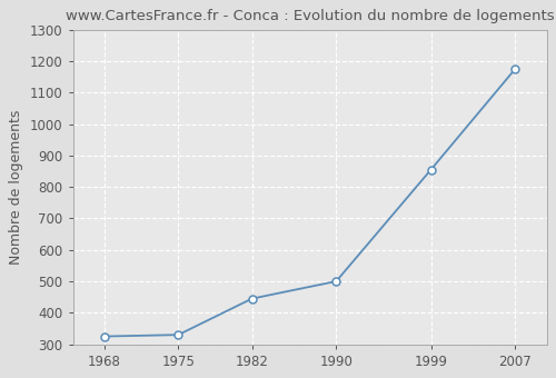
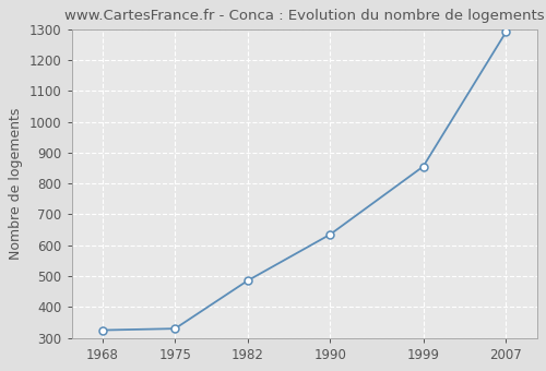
1982: 445 -> 485
1990: 500 -> 635
2007: 1175 -> 1290
